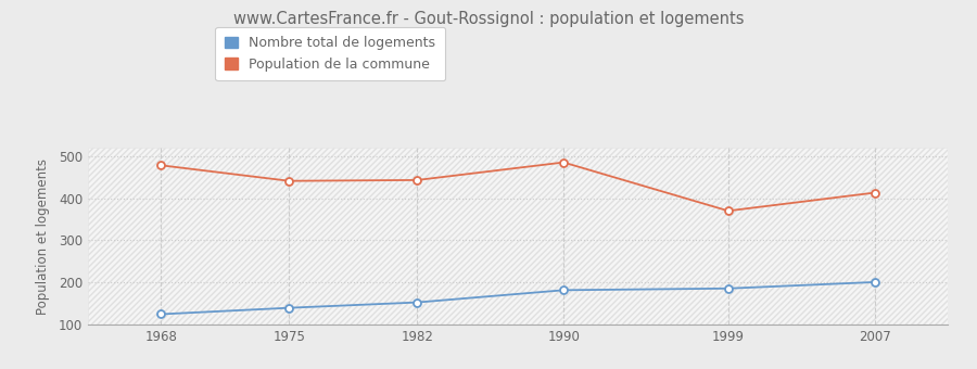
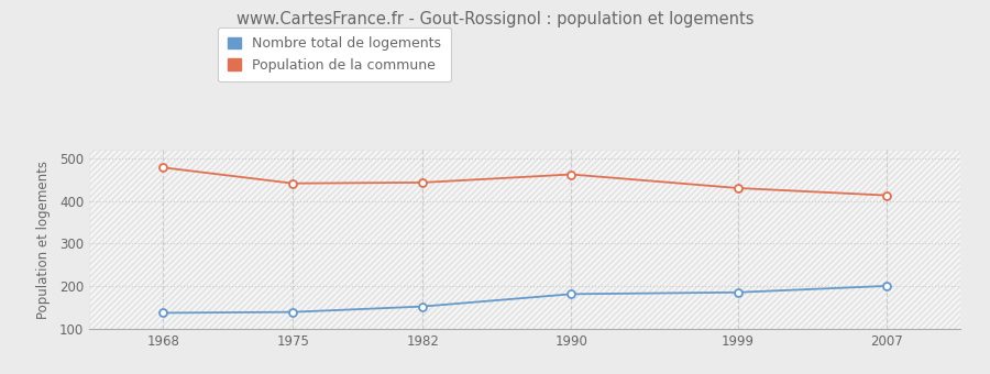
Nombre total de logements/1968: 125 -> 138
Population de la commune/1990: 485 -> 462
Population de la commune/1999: 370 -> 430
